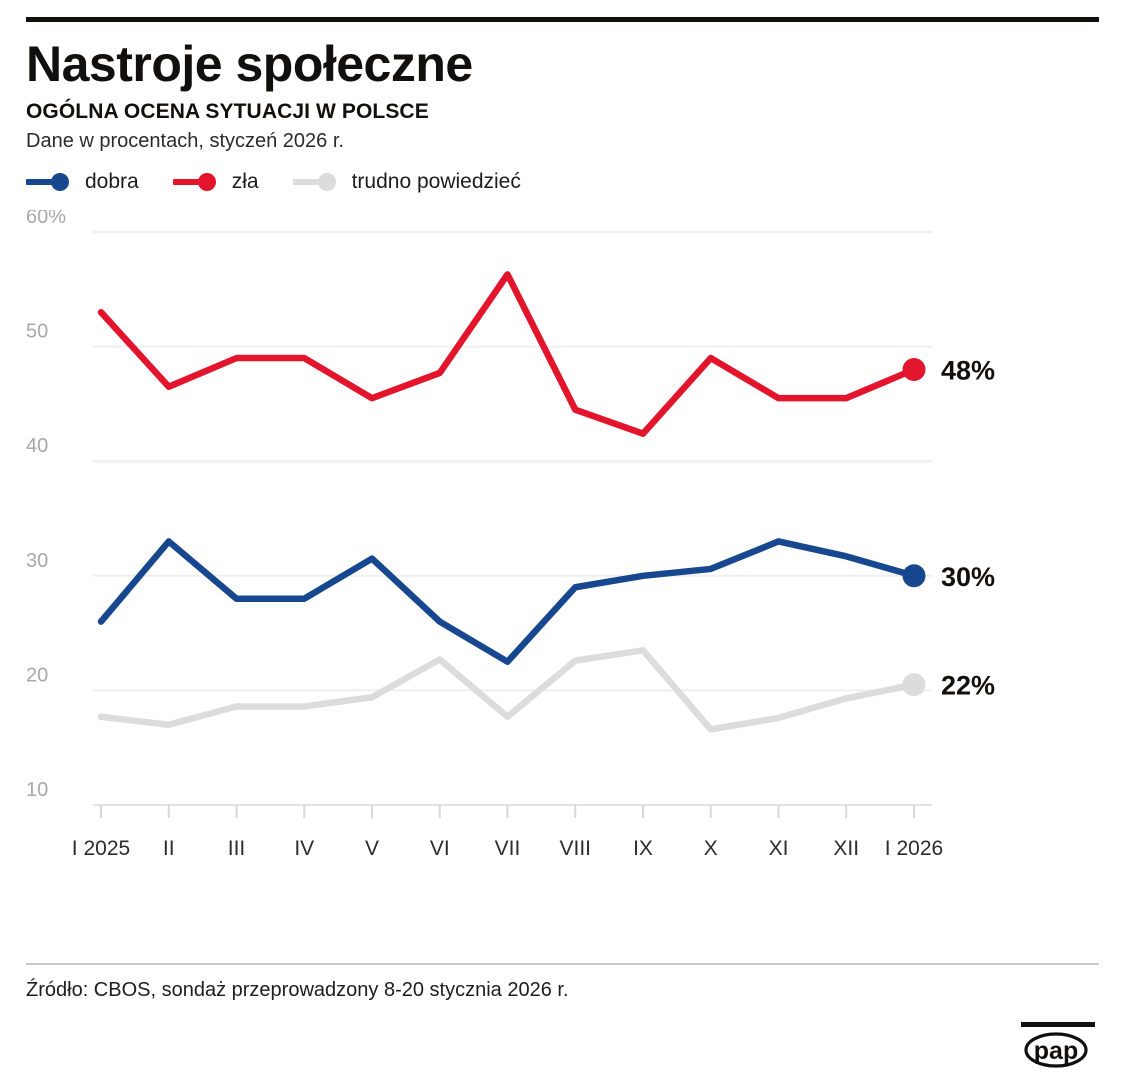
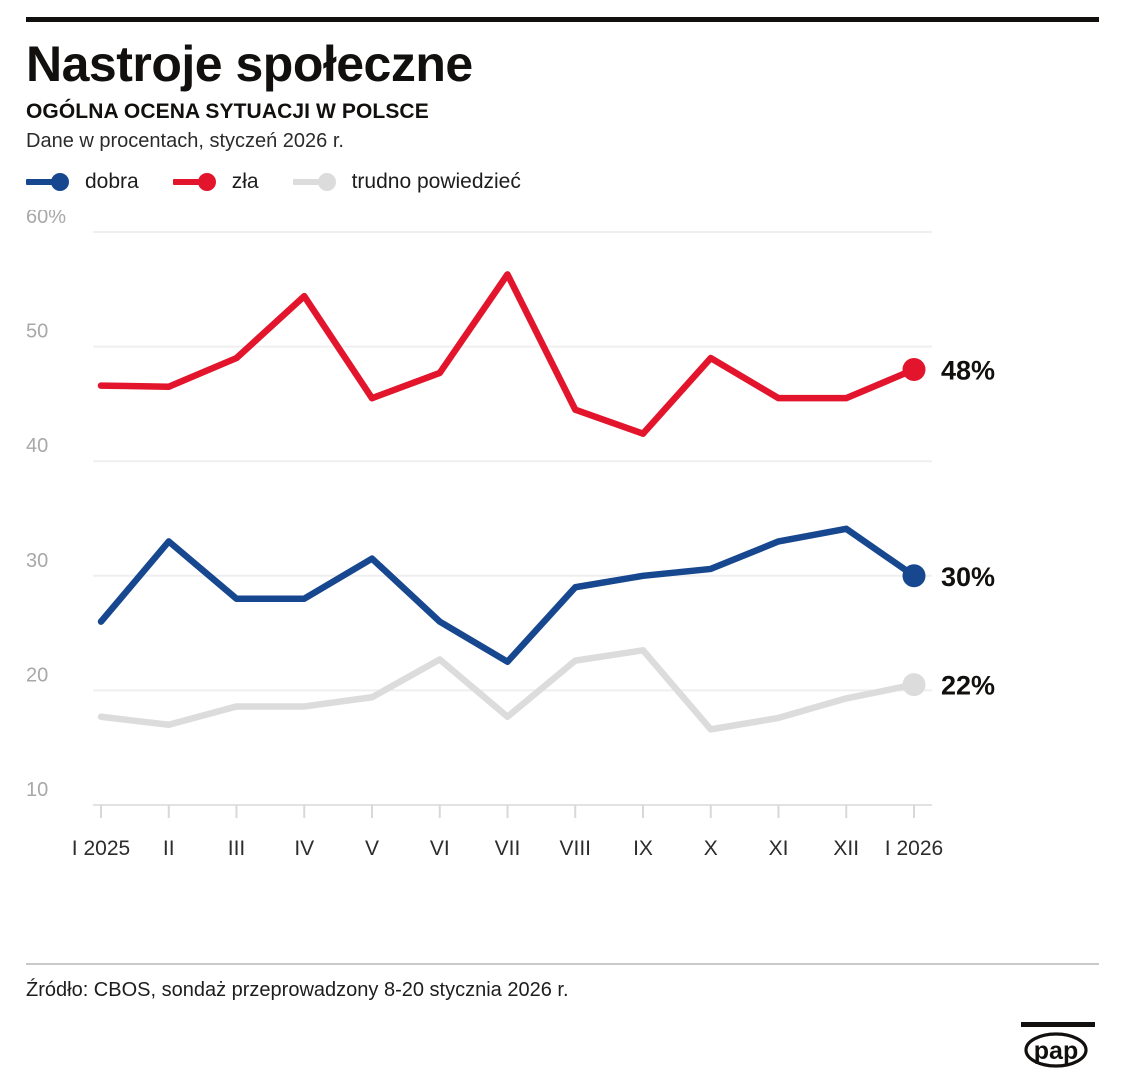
zła/I 2025: 53.0% -> 46.6%
zła/IV: 49.0% -> 54.4%
dobra/XII: 31.7% -> 34.1%
